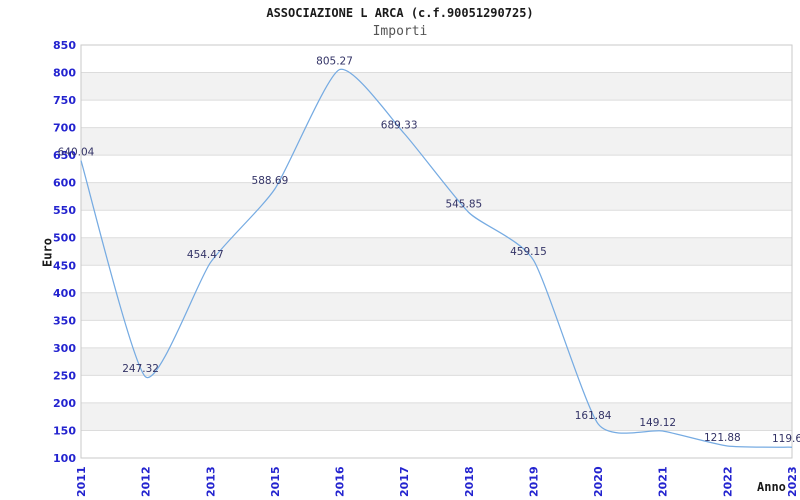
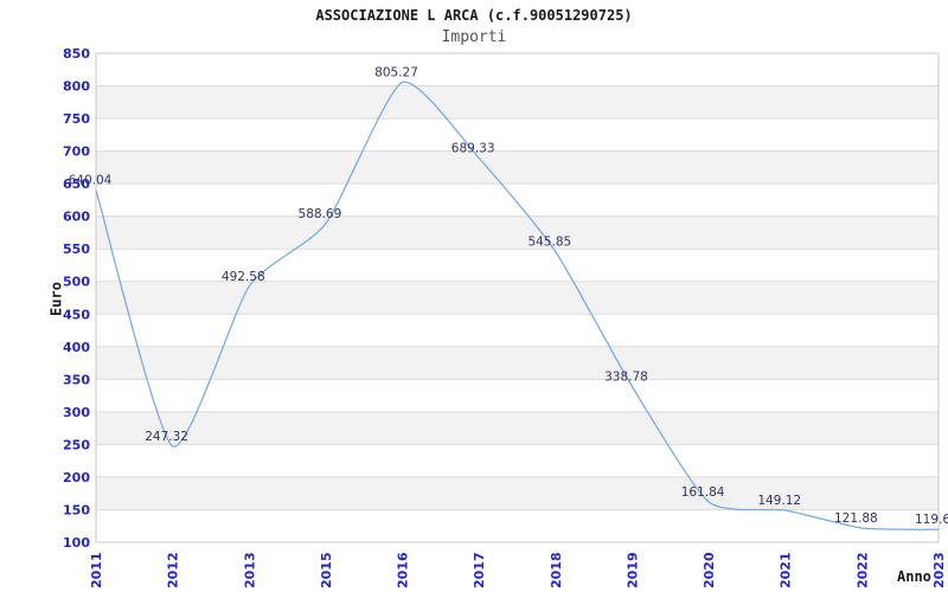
2013: 454.47 -> 492.58
2019: 459.15 -> 338.78
